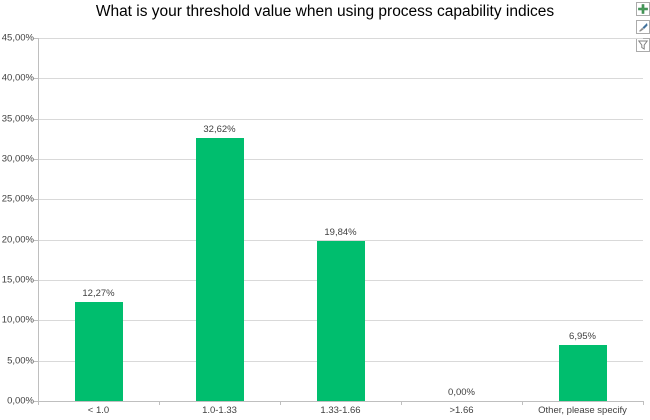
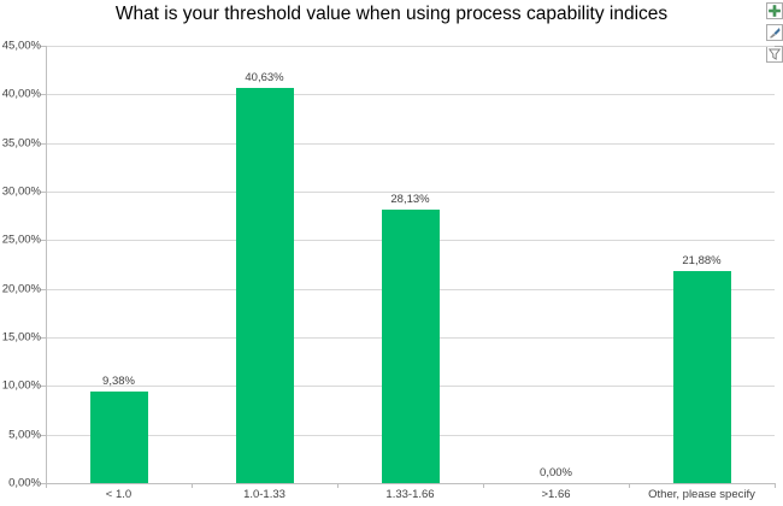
< 1.0: 12,27% -> 9,38%
1.0-1.33: 32,62% -> 40,63%
1.33-1.66: 19,84% -> 28,13%
Other, please specify: 6,95% -> 21,88%
